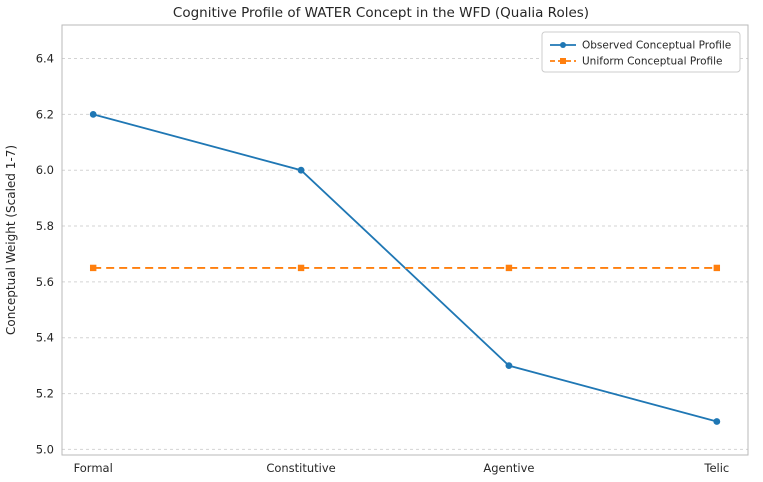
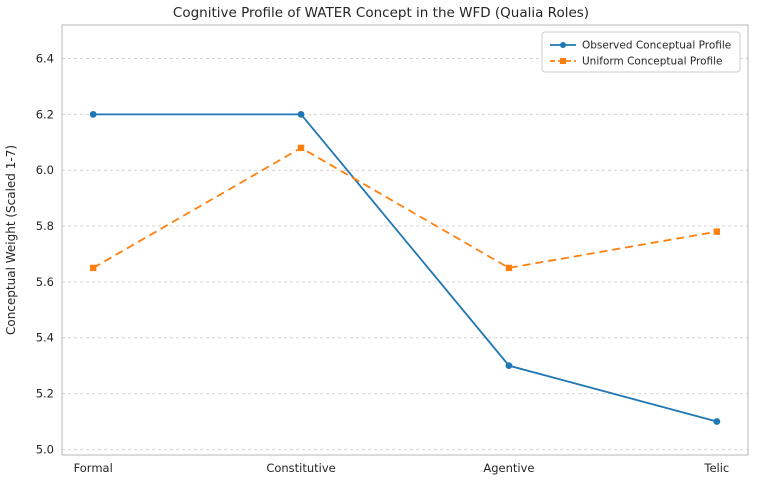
Observed Conceptual Profile/Constitutive: 6.0 -> 6.2
Uniform Conceptual Profile/Constitutive: 5.65 -> 6.08
Uniform Conceptual Profile/Telic: 5.65 -> 5.78
